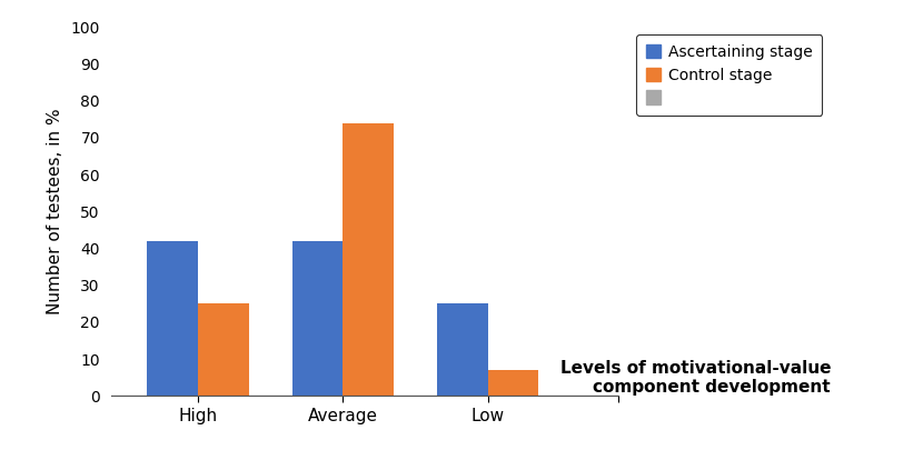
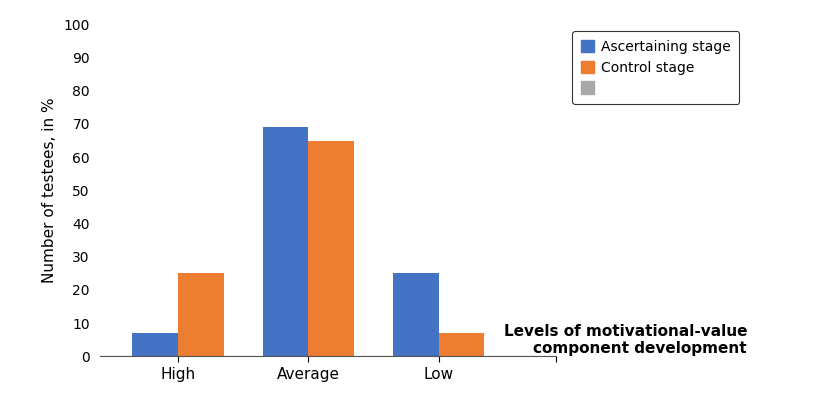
Ascertaining stage/High: 42 -> 7
Ascertaining stage/Average: 42 -> 69
Control stage/Average: 74 -> 65
